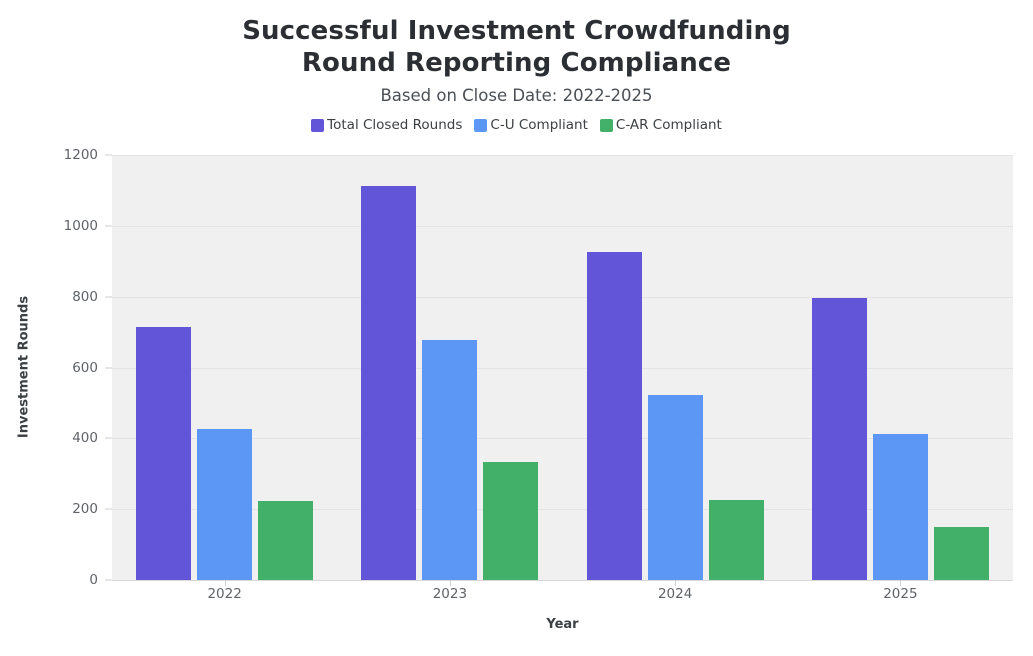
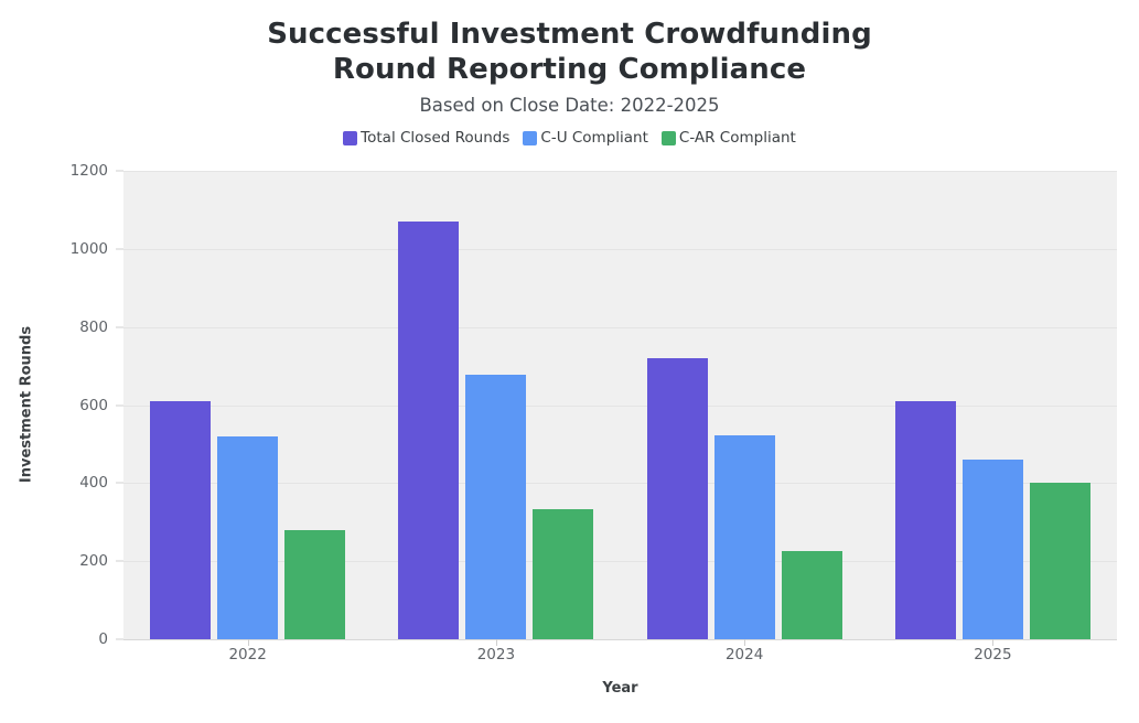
Total Closed Rounds/2022: 710 -> 610
C-U Compliant/2022: 430 -> 520
C-AR Compliant/2022: 220 -> 280
Total Closed Rounds/2023: 1110 -> 1070
Total Closed Rounds/2024: 930 -> 720
Total Closed Rounds/2025: 800 -> 610
C-U Compliant/2025: 410 -> 460
C-AR Compliant/2025: 150 -> 400
